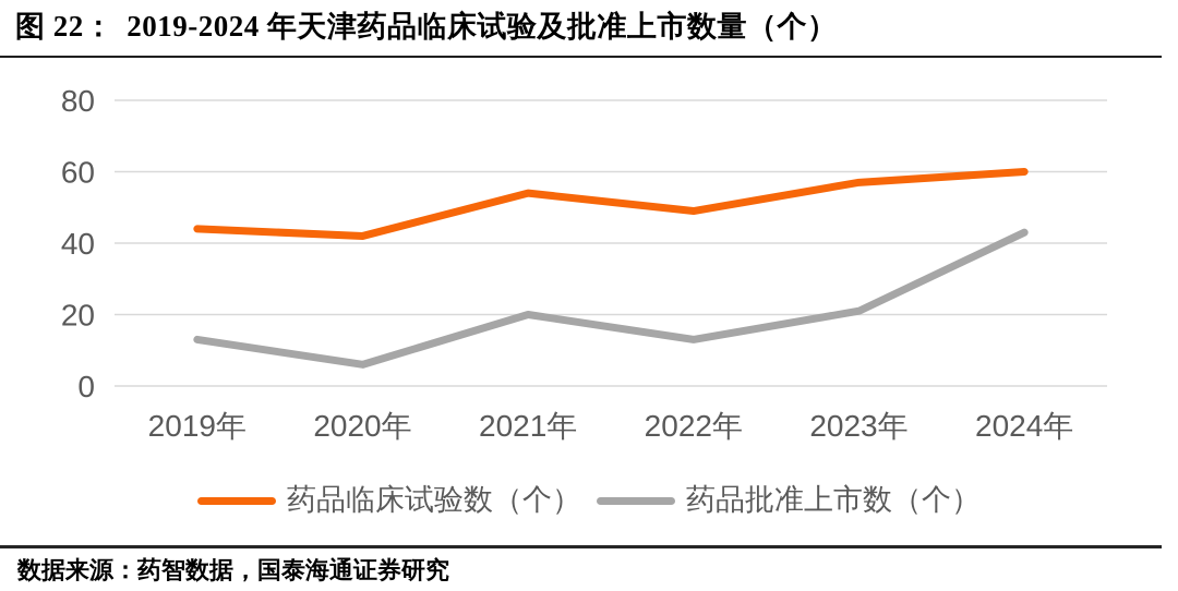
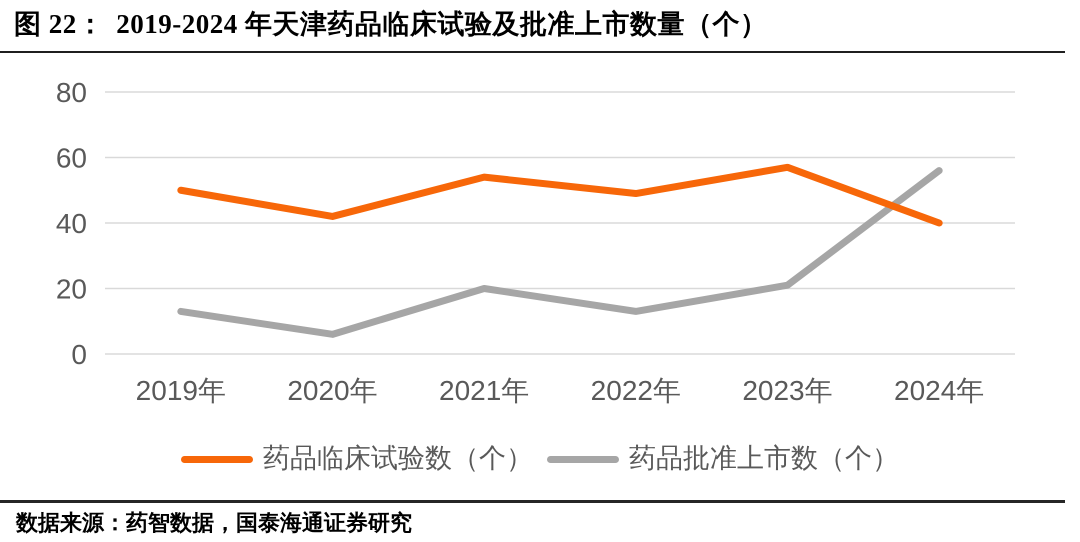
药品临床试验数（个）/2019年: 44 -> 50
药品临床试验数（个）/2024年: 60 -> 40
药品批准上市数（个）/2024年: 43 -> 56
